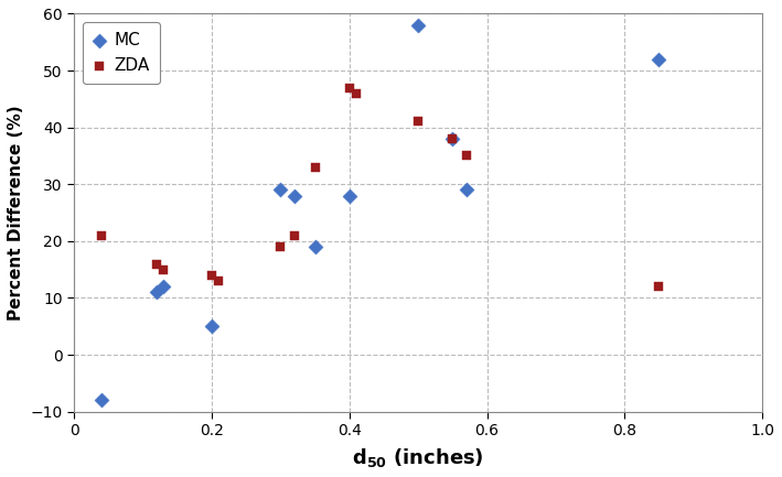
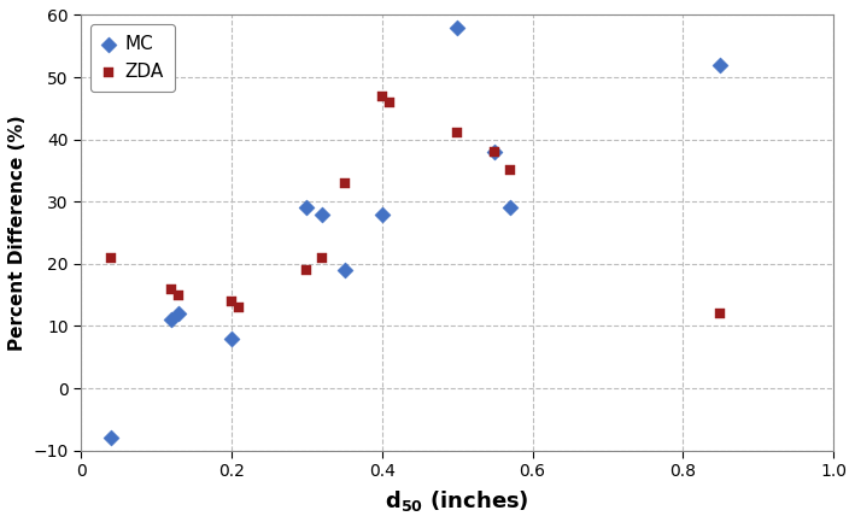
MC/0.2: 5 -> 8
